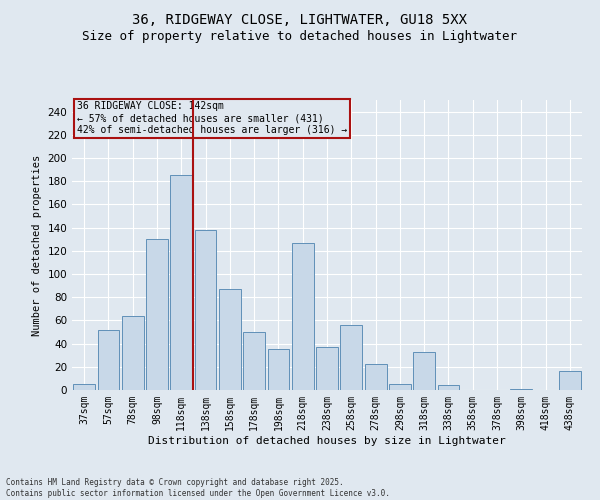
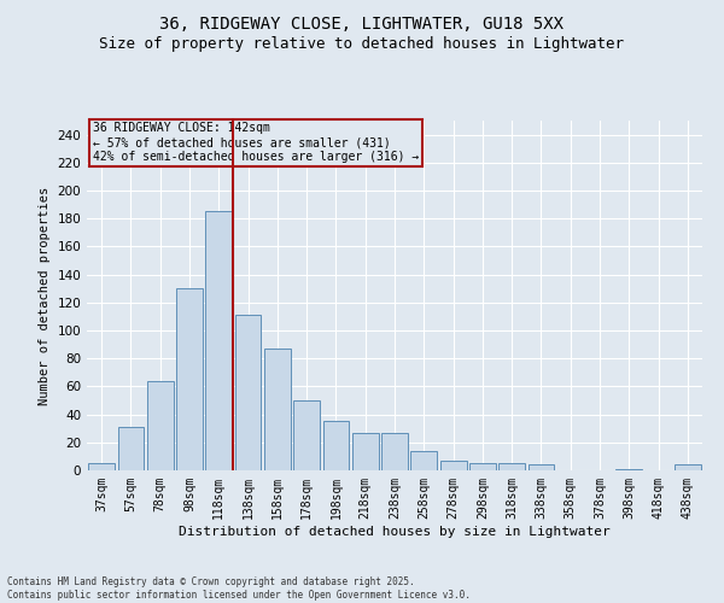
57sqm: 52 -> 31
138sqm: 138 -> 111
218sqm: 127 -> 27
238sqm: 37 -> 27
258sqm: 56 -> 14
278sqm: 22 -> 7
318sqm: 33 -> 5
438sqm: 16 -> 4
